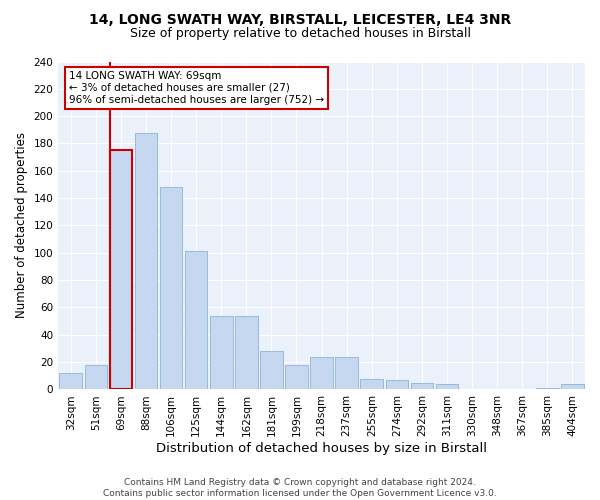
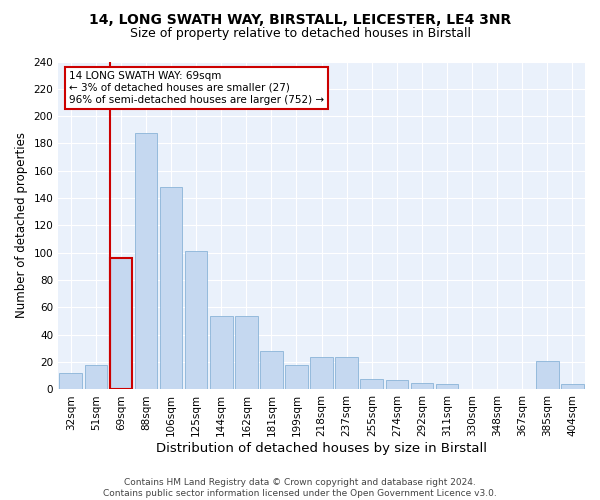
69sqm: 175 -> 96
385sqm: 1 -> 21
